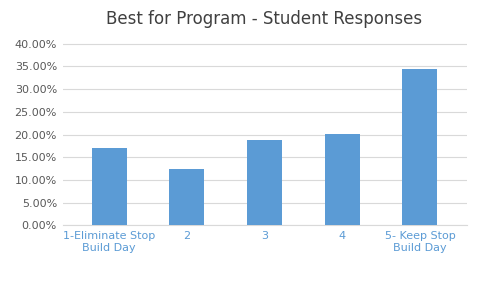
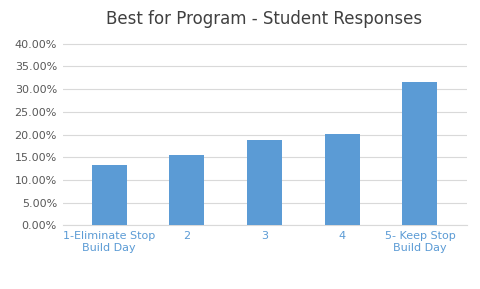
1-Eliminate Stop Build Day: 17.0% -> 13.3%
2: 12.5% -> 15.5%
5- Keep Stop Build Day: 34.5% -> 31.6%
